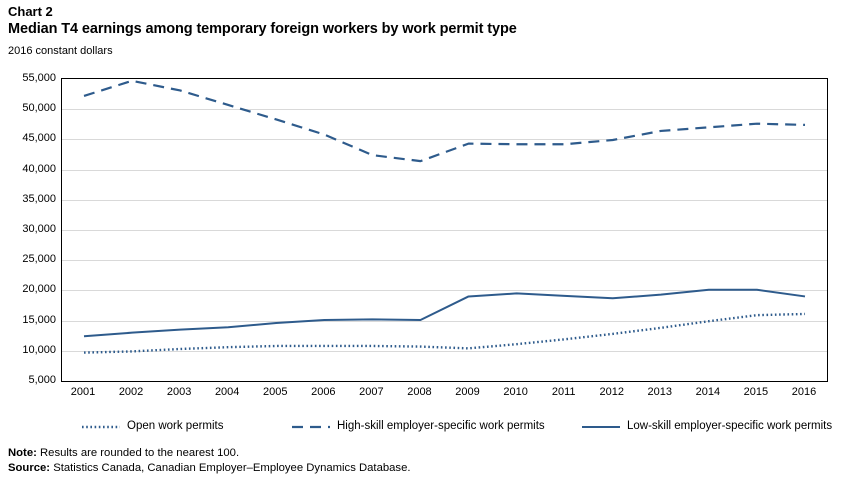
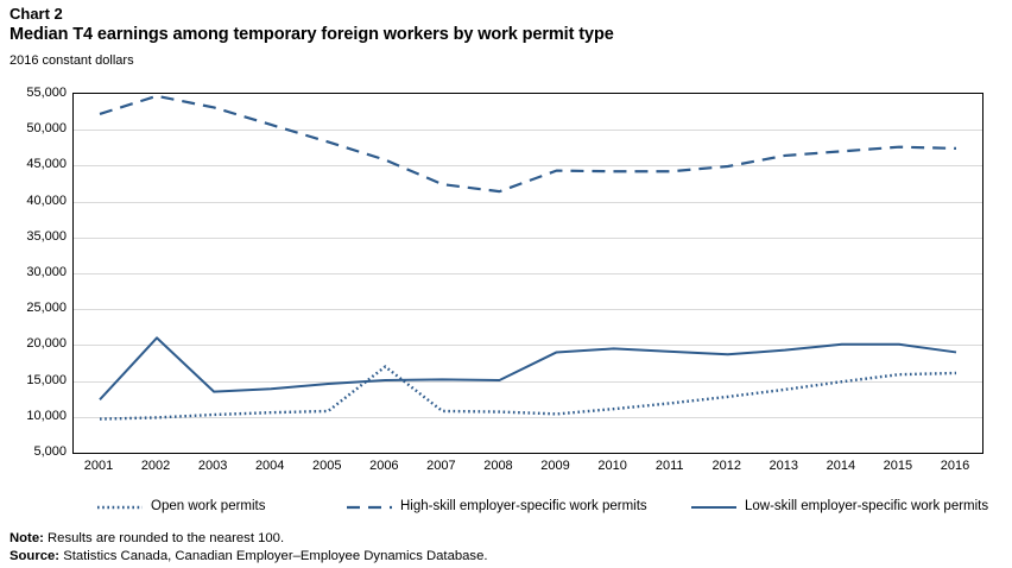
Low-skill employer-specific work permits/2002: 13000 -> 21000
Open work permits/2006: 11000 -> 17000
